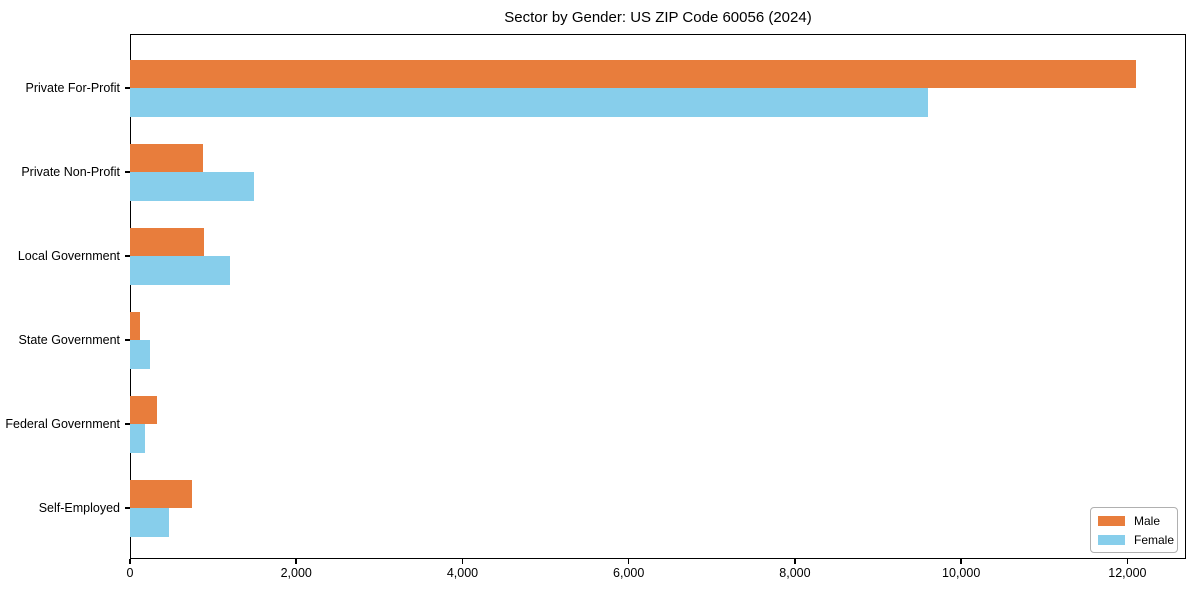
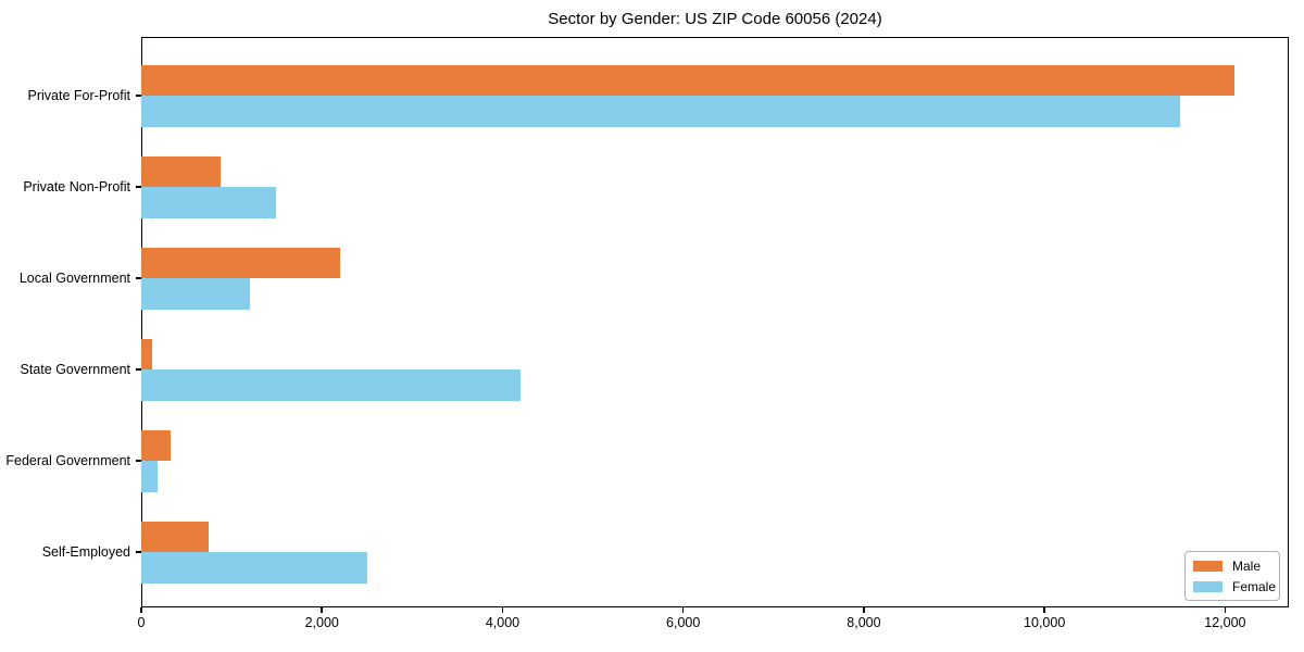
Female/Private For-Profit: 9600 -> 11500
Male/Local Government: 900 -> 2200
Female/State Government: 200 -> 4200
Female/Self-Employed: 500 -> 2500
